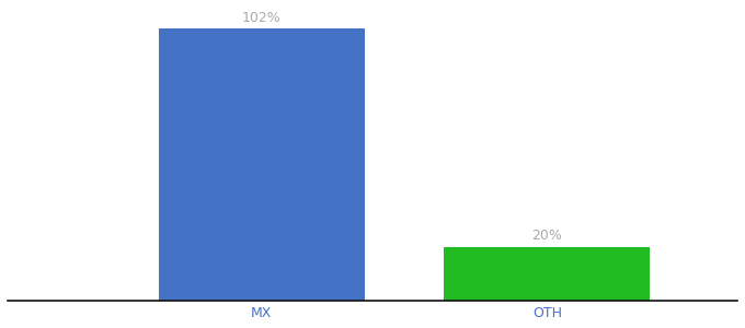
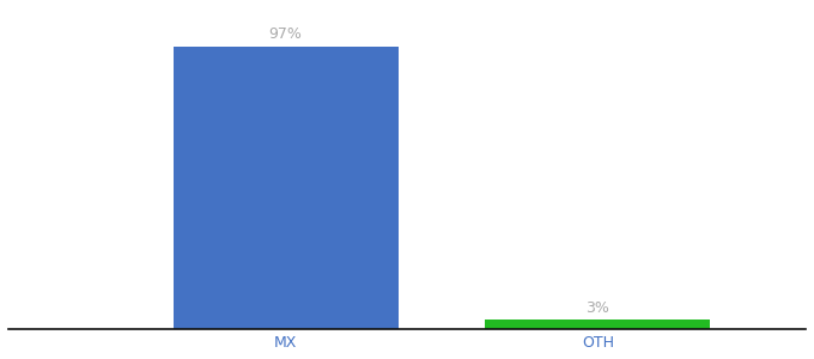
MX: 102% -> 97%
OTH: 20% -> 3%
